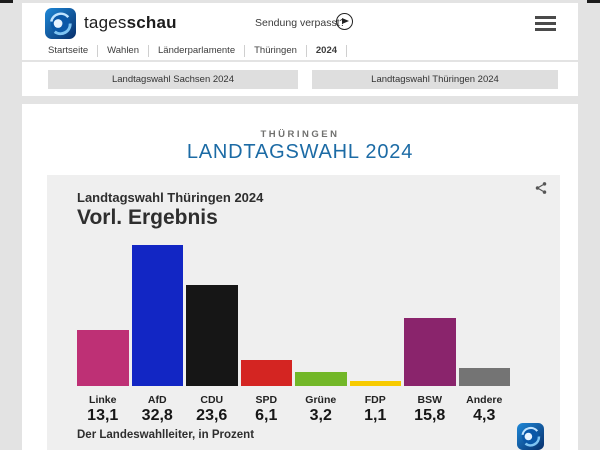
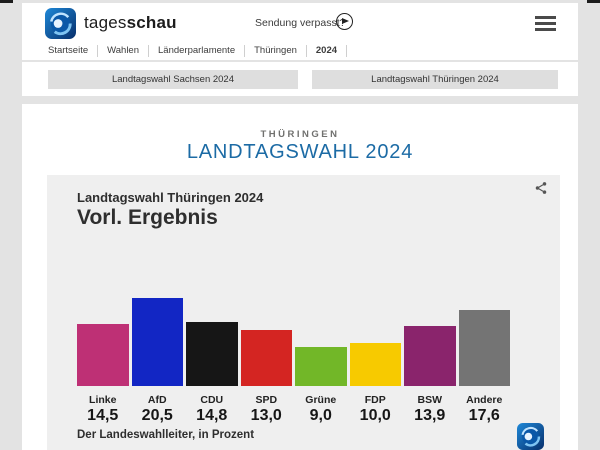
Linke: 13,1 -> 14,5
AfD: 32,8 -> 20,5
CDU: 23,6 -> 14,8
SPD: 6,1 -> 13,0
Grüne: 3,2 -> 9,0
FDP: 1,1 -> 10,0
BSW: 15,8 -> 13,9
Andere: 4,3 -> 17,6
